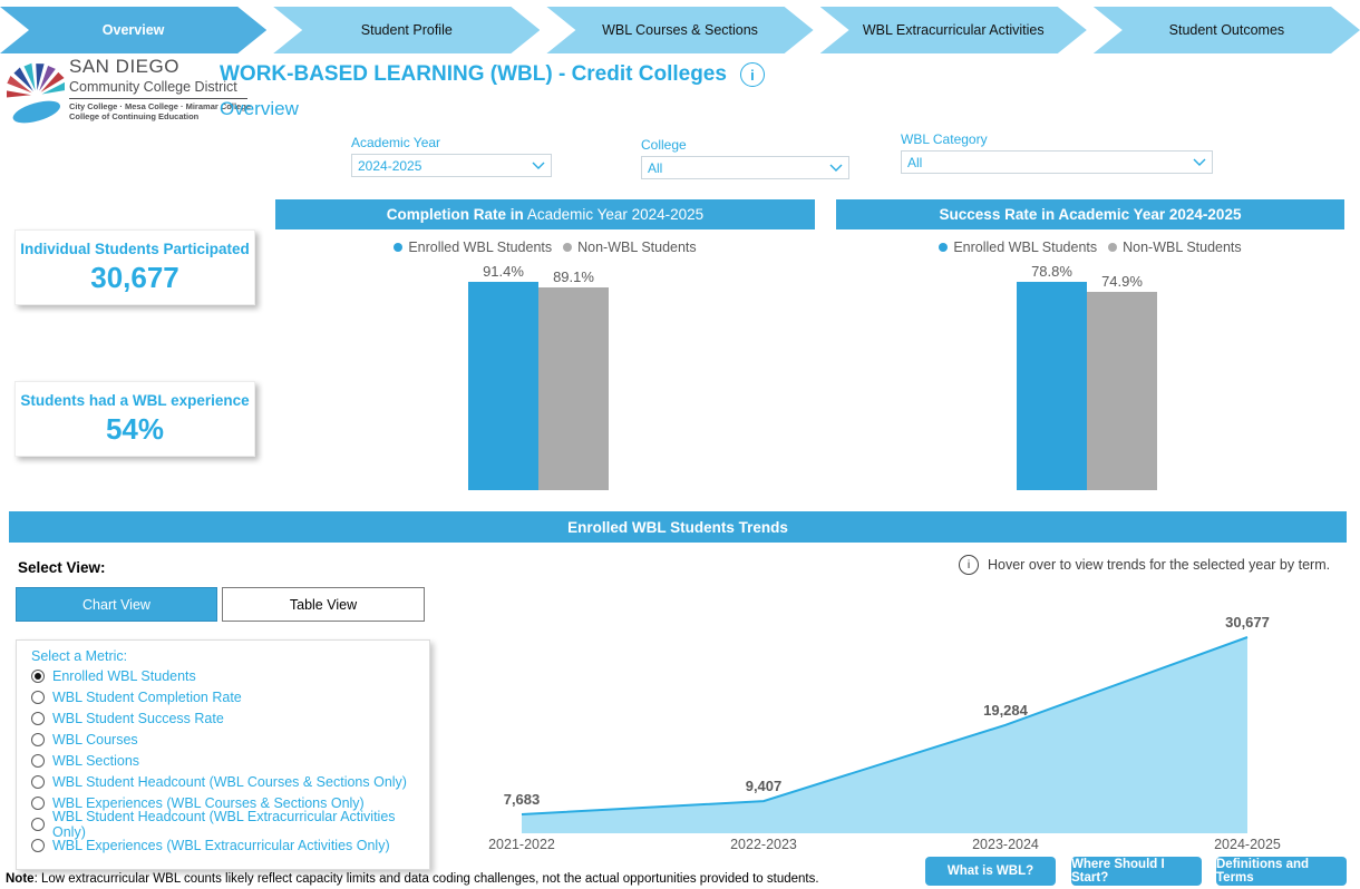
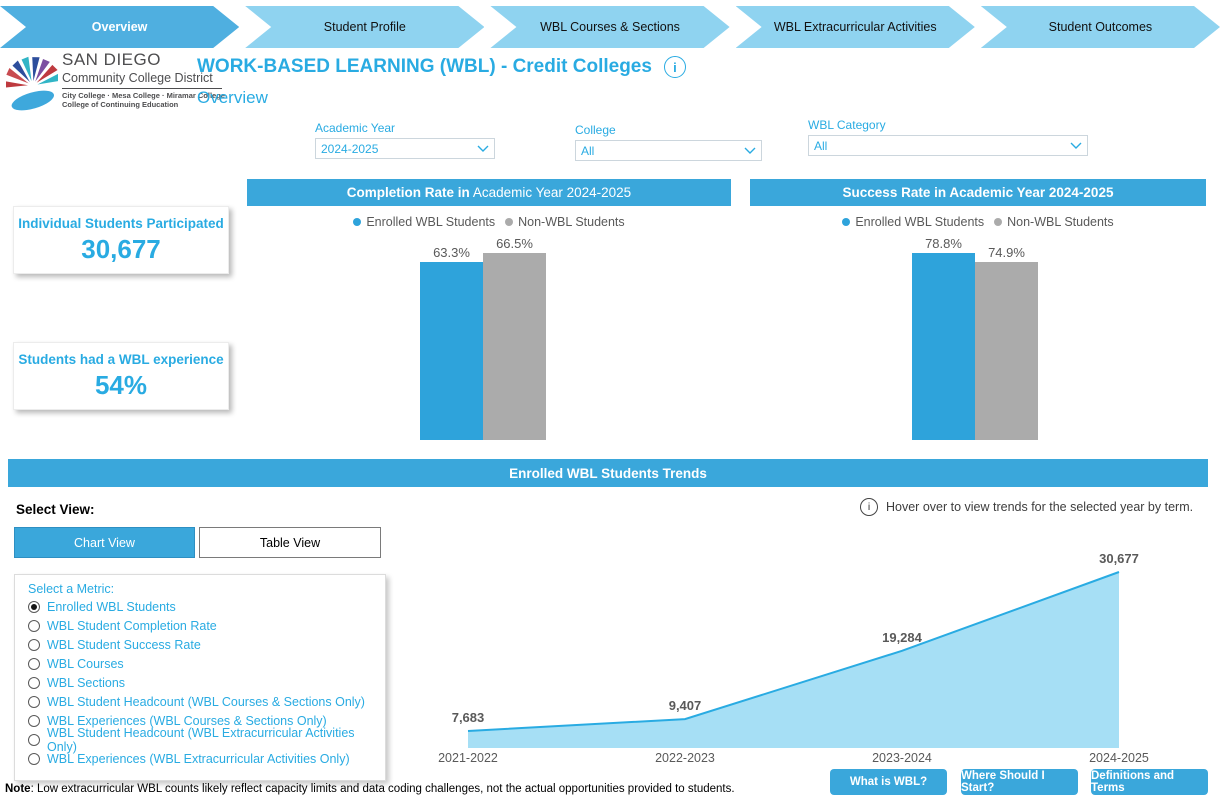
Completion Rate in Academic Year 2024-2025/Enrolled WBL Students: 91.4% -> 63.3%
Completion Rate in Academic Year 2024-2025/Non-WBL Students: 89.1% -> 66.5%
